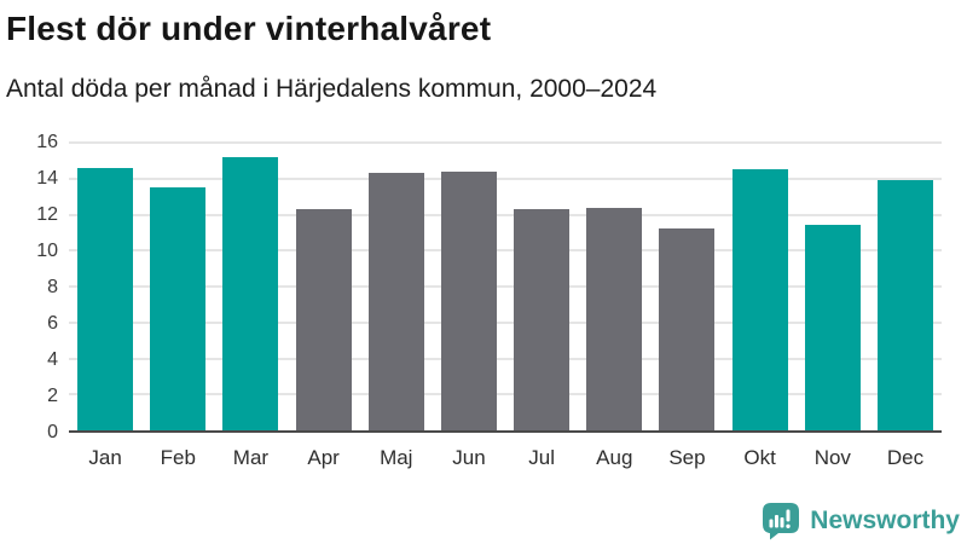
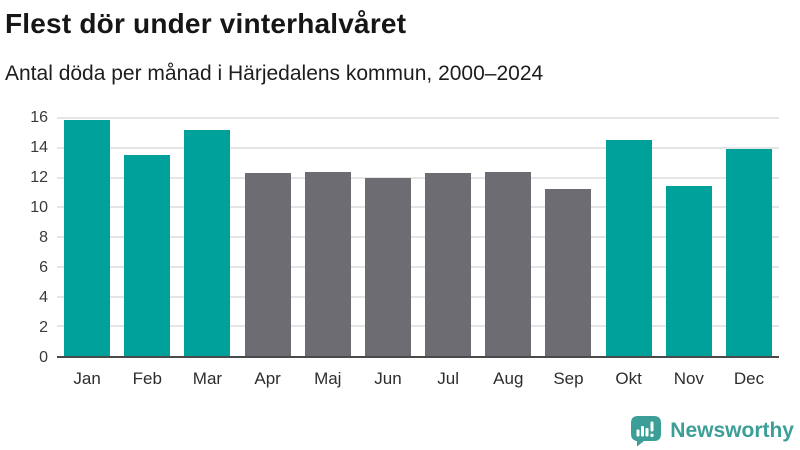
Jan: 14.6 -> 15.9
Maj: 14.3 -> 12.4
Jun: 14.4 -> 12.0
